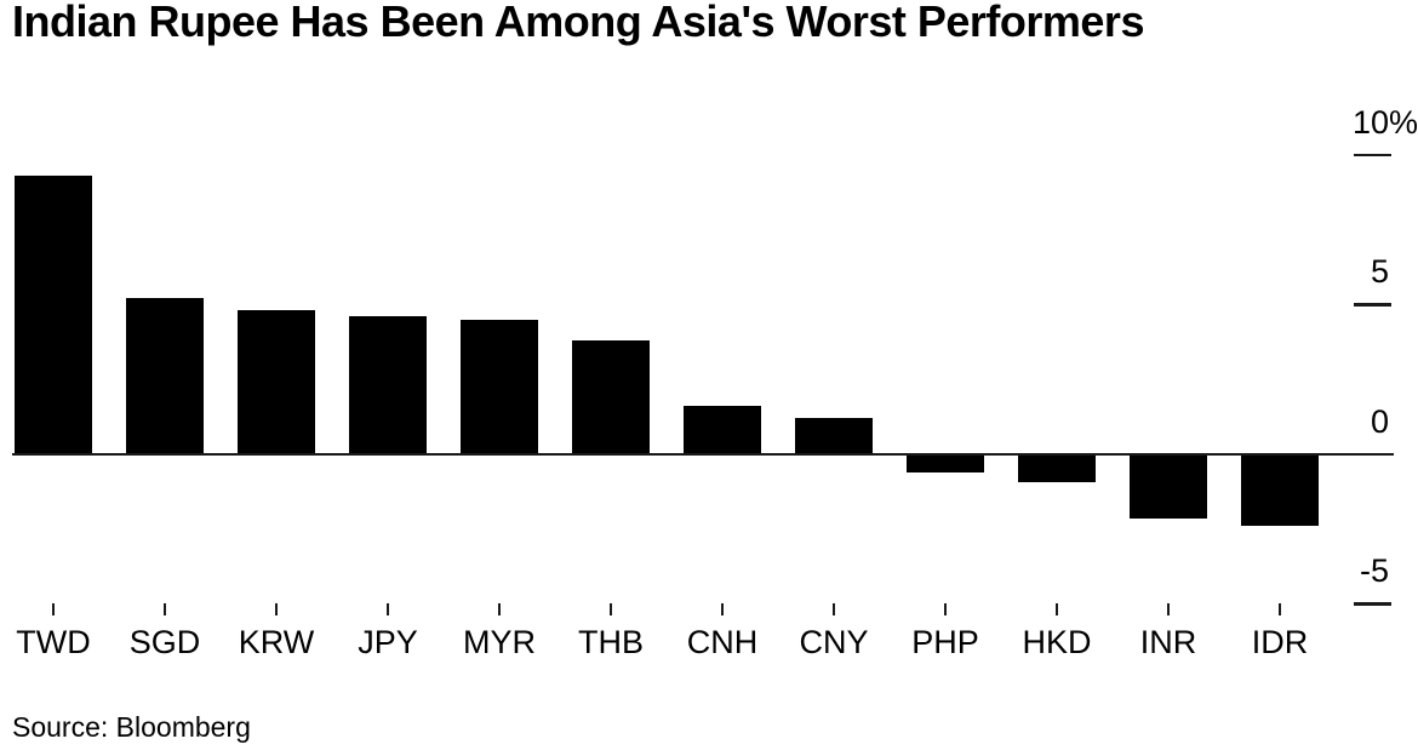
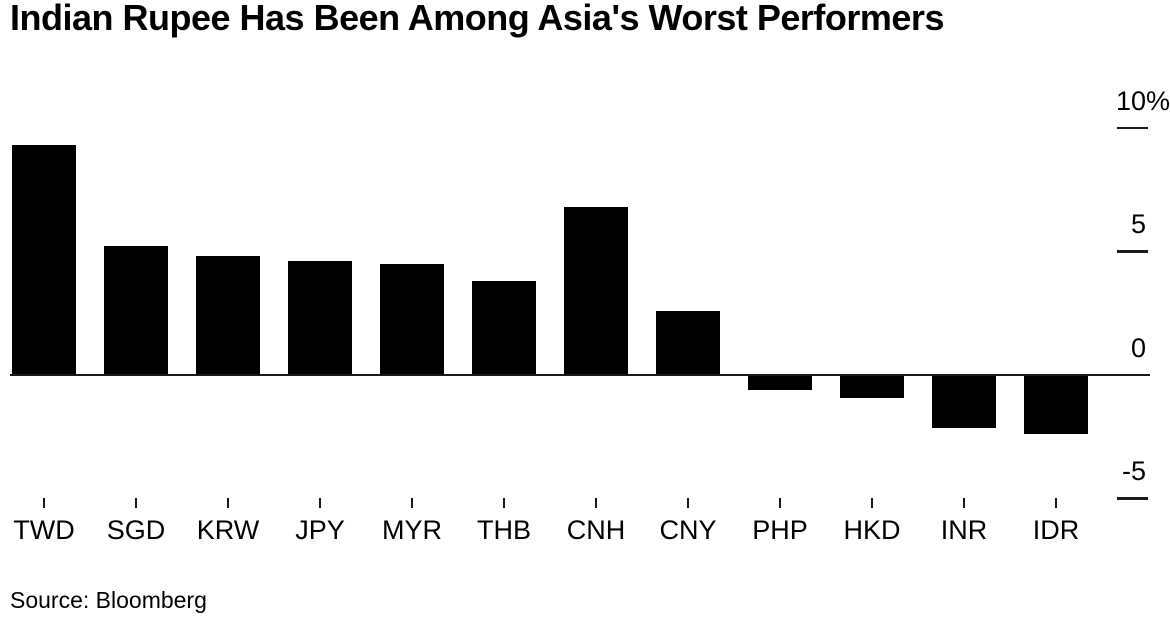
CNH: 1.6 -> 6.8
CNY: 1.2 -> 2.6
